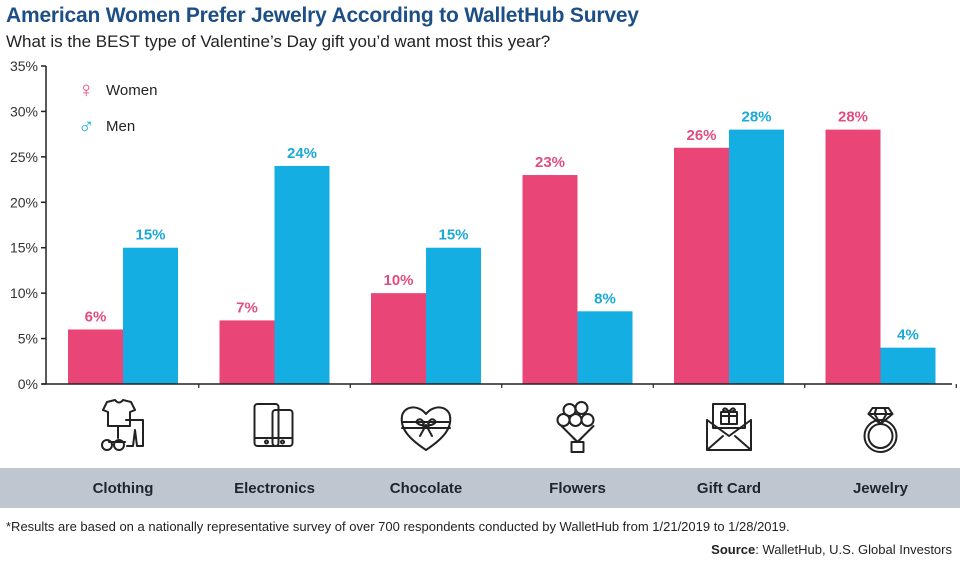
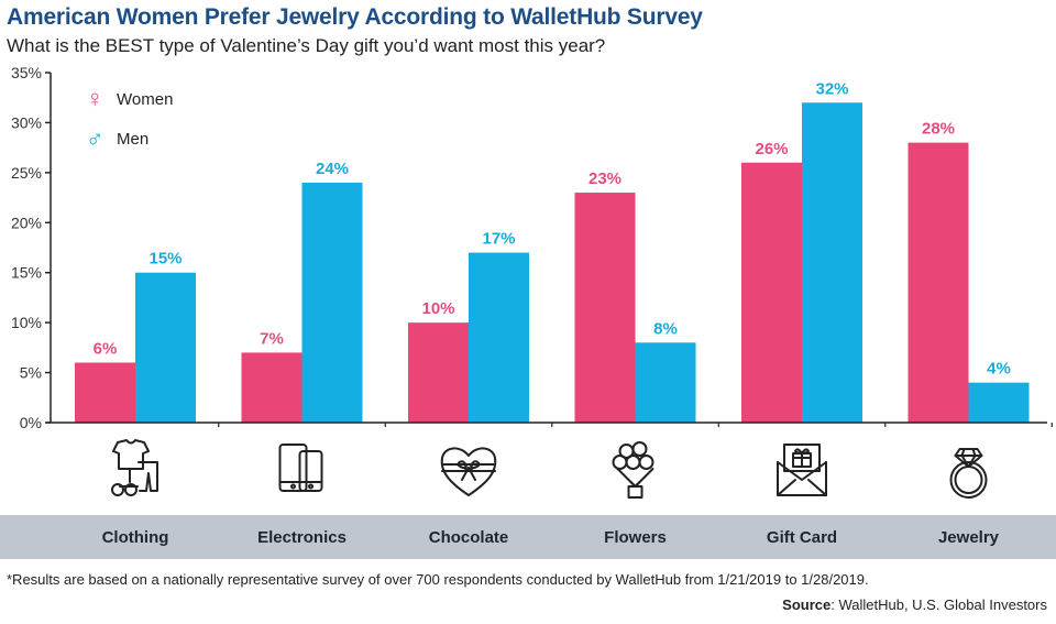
Men/Chocolate: 15% -> 17%
Men/Gift Card: 28% -> 32%
